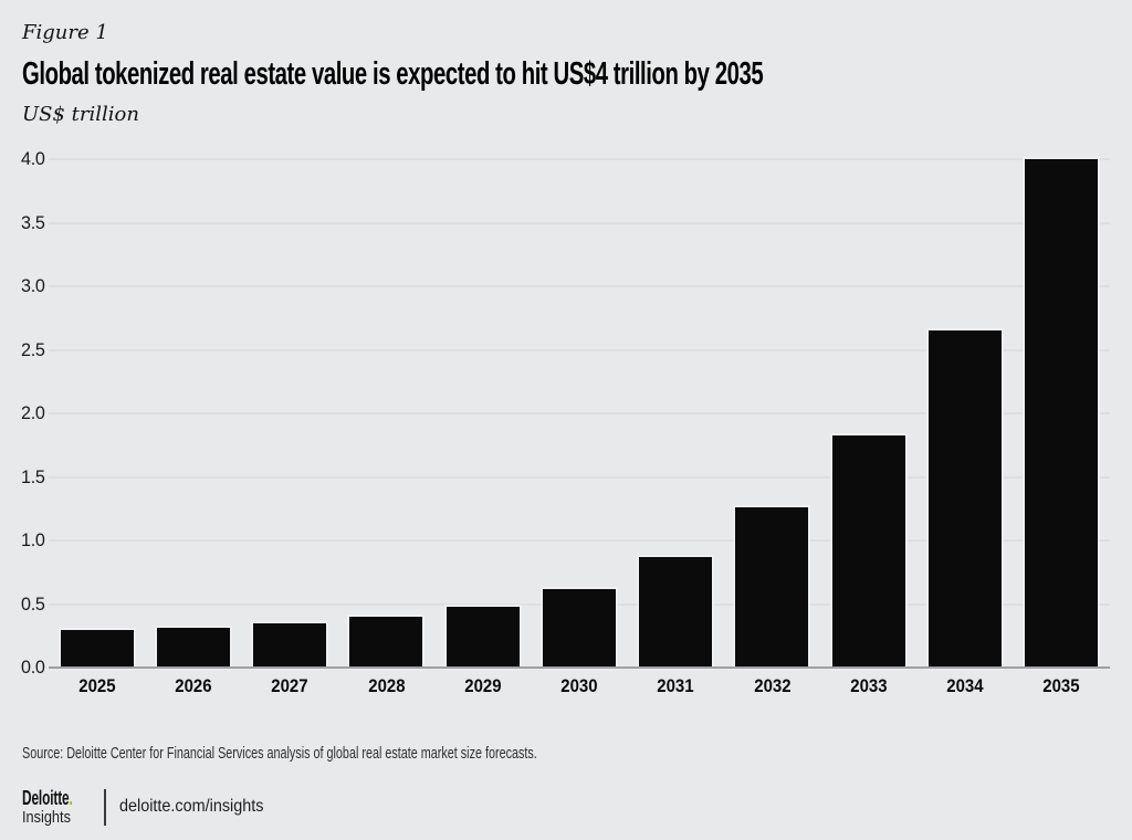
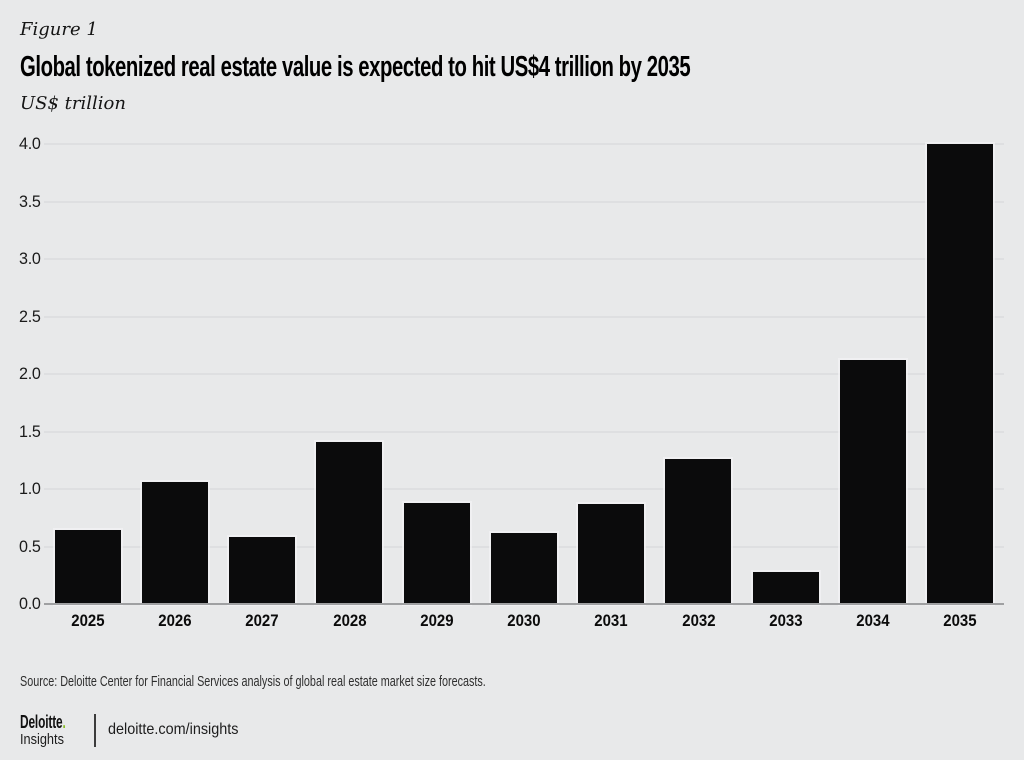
2025: 0.30 -> 0.64
2026: 0.31 -> 1.06
2027: 0.35 -> 0.58
2028: 0.40 -> 1.41
2029: 0.48 -> 0.88
2033: 1.83 -> 0.28
2034: 2.65 -> 2.12
